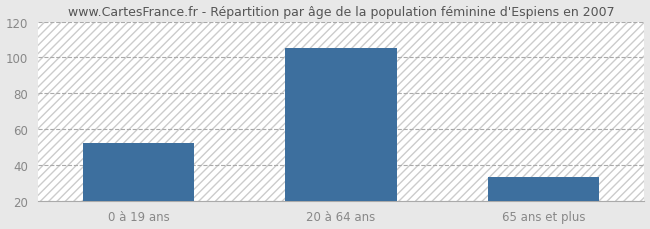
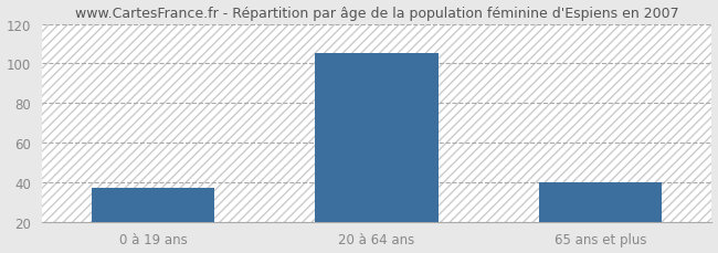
0 à 19 ans: 52 -> 37
65 ans et plus: 33 -> 40
